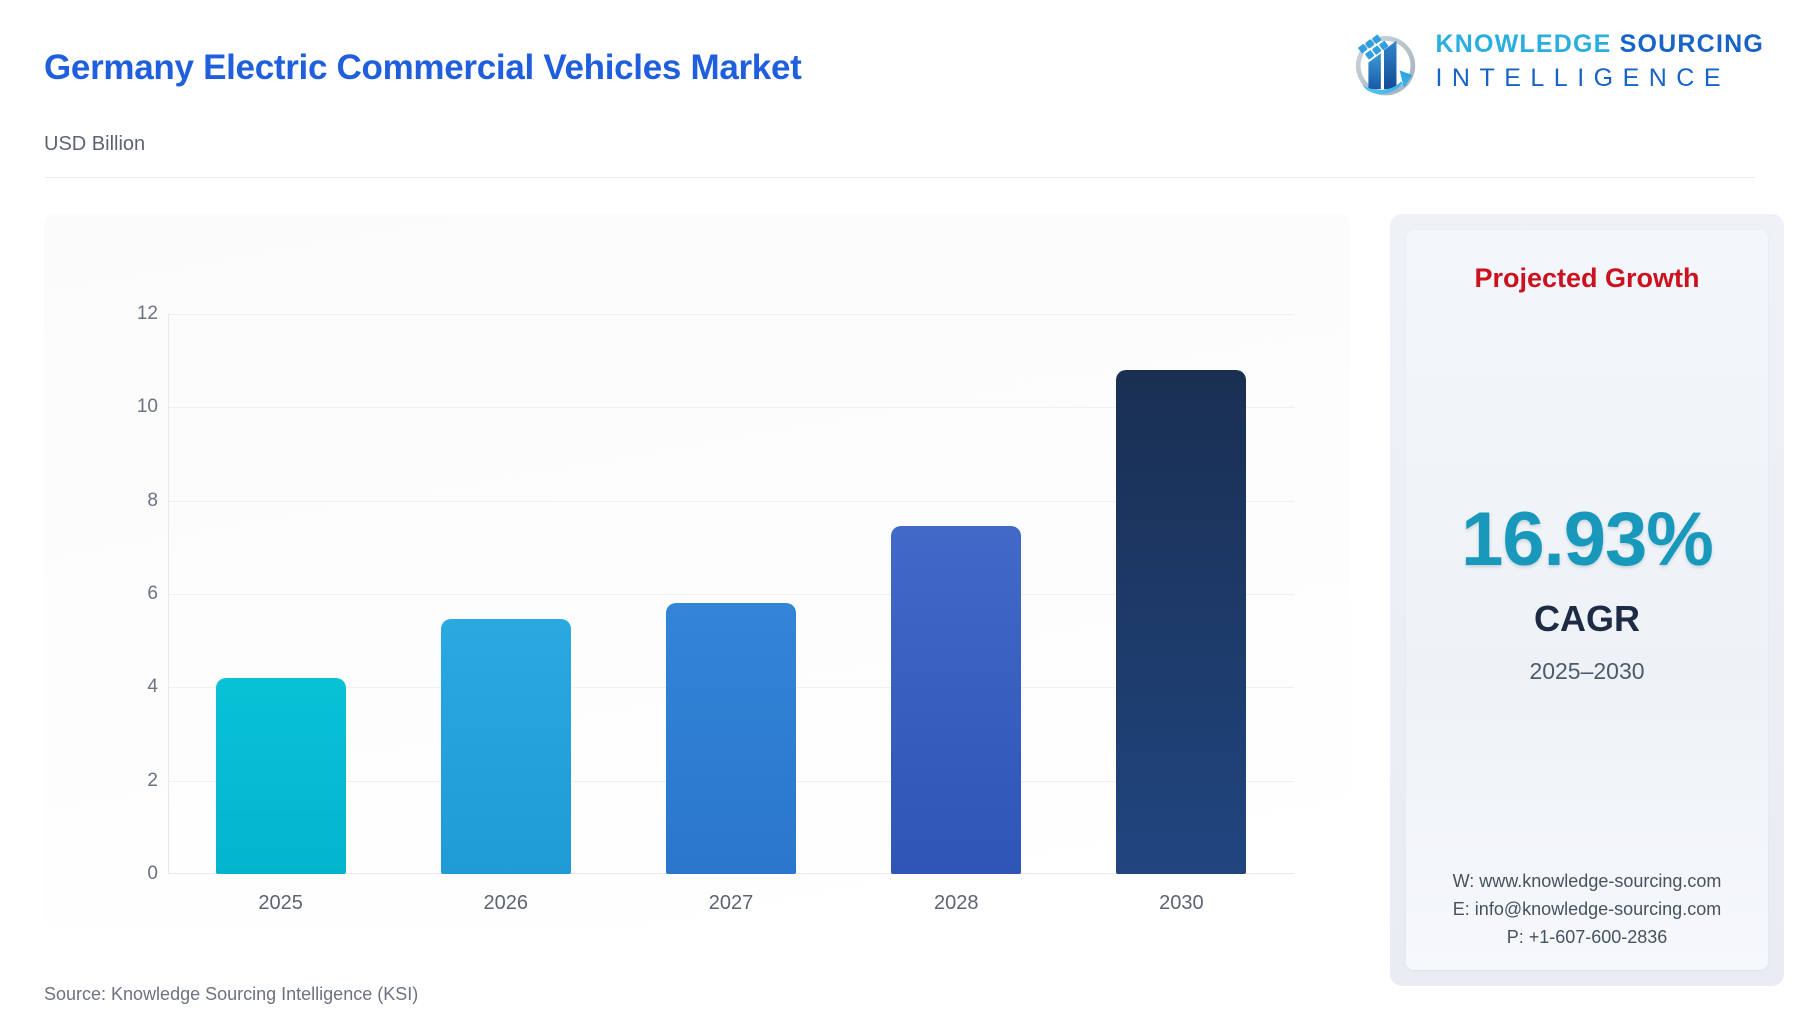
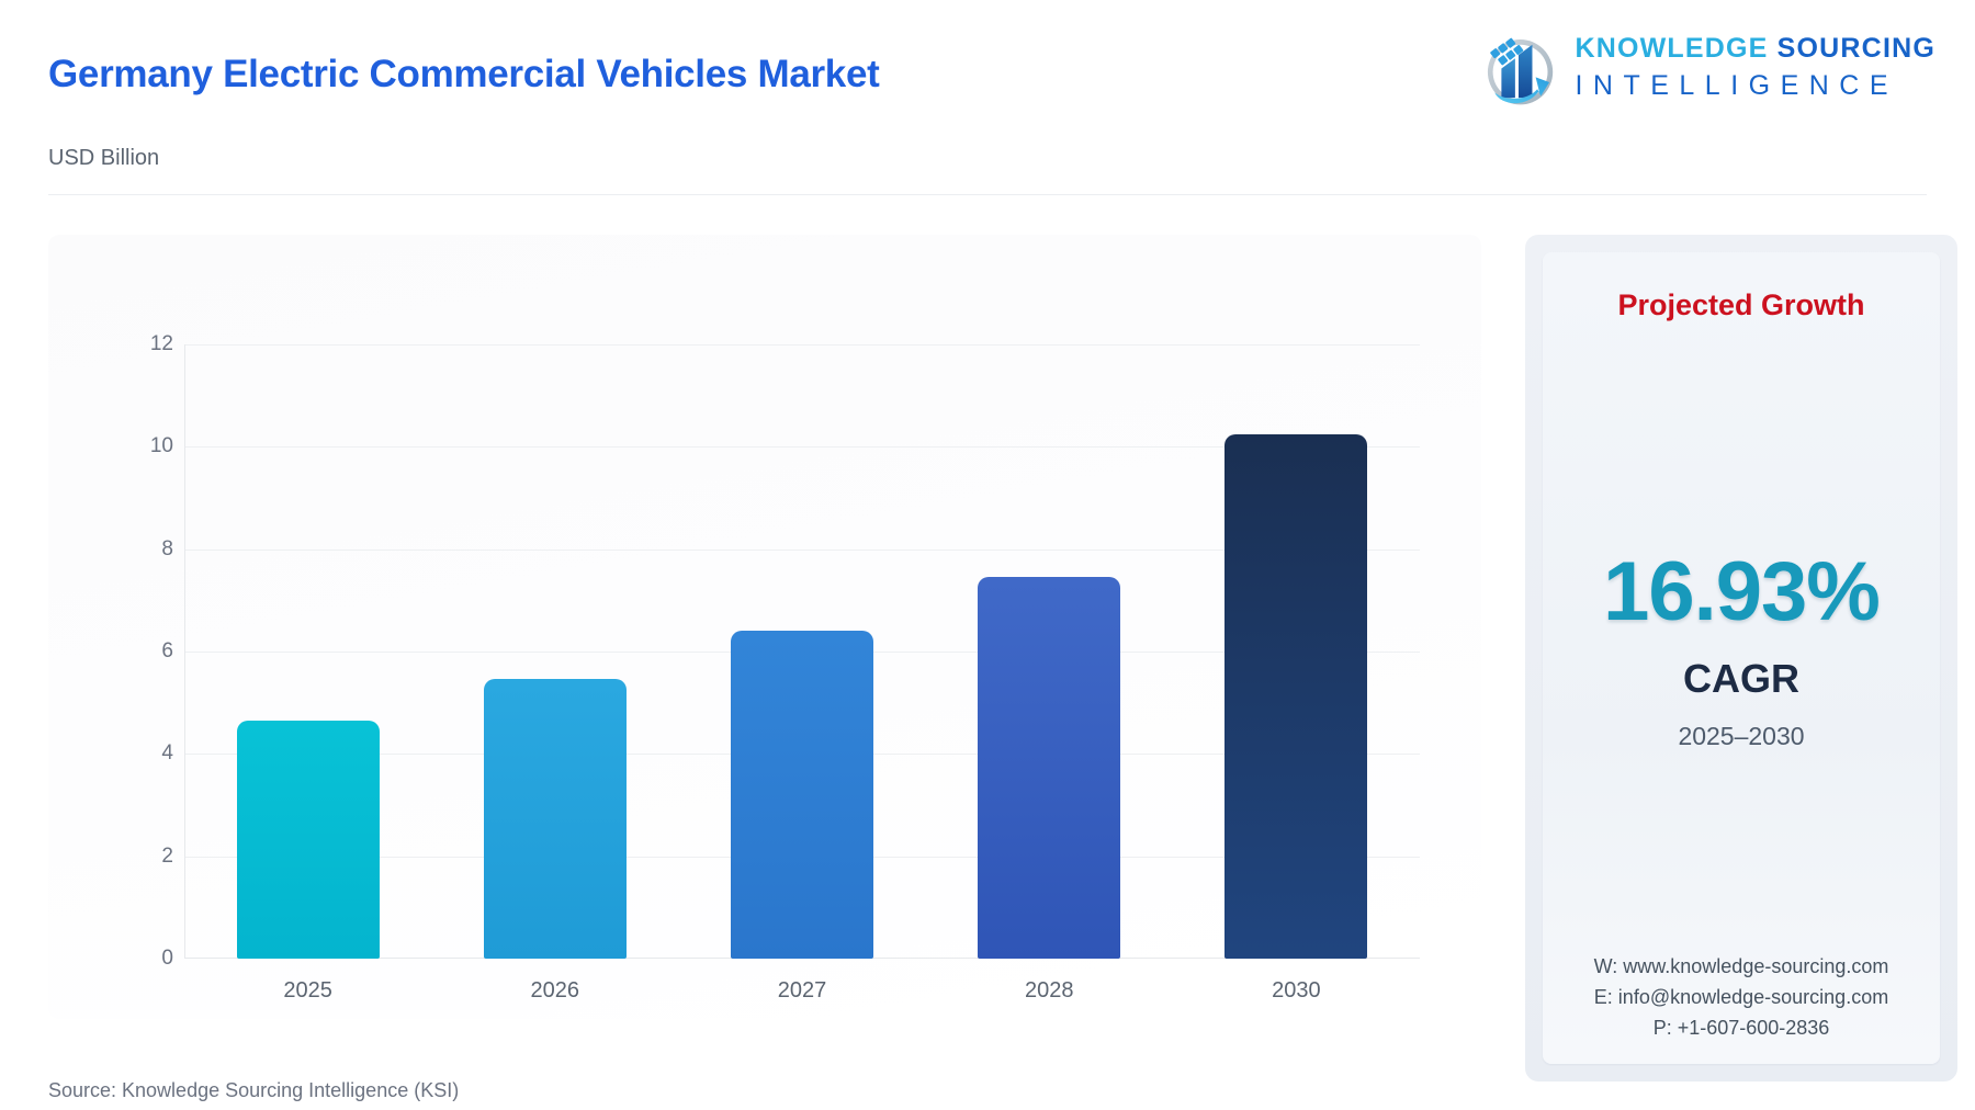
2025: 4.2 -> 4.7
2027: 5.8 -> 6.4
2030: 10.8 -> 10.2
